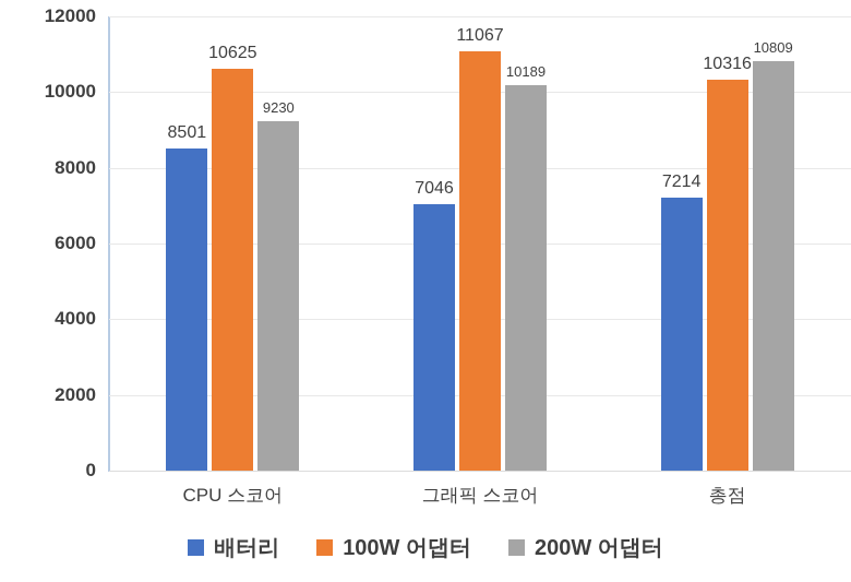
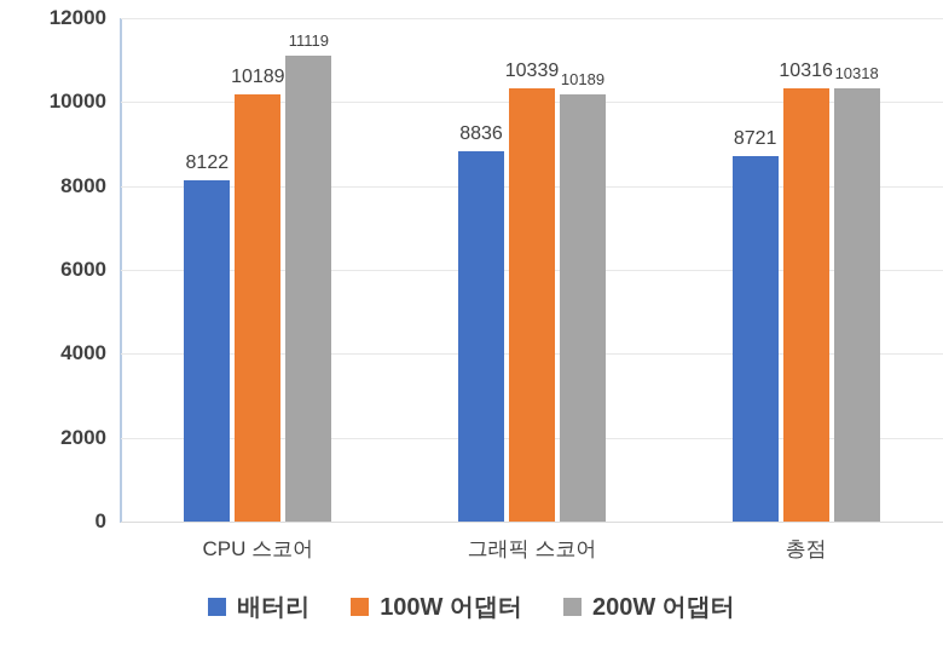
배터리/CPU 스코어: 8501 -> 8122
100W 어댑터/CPU 스코어: 10625 -> 10189
200W 어댑터/CPU 스코어: 9230 -> 11119
배터리/그래픽 스코어: 7046 -> 8836
100W 어댑터/그래픽 스코어: 11067 -> 10339
배터리/총점: 7214 -> 8721
200W 어댑터/총점: 10809 -> 10318
